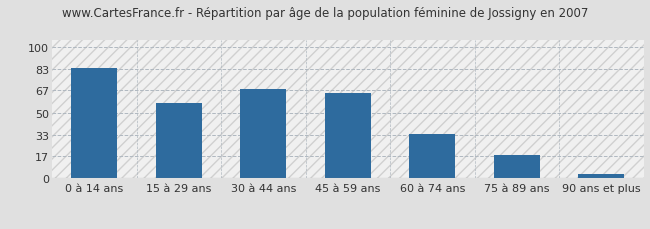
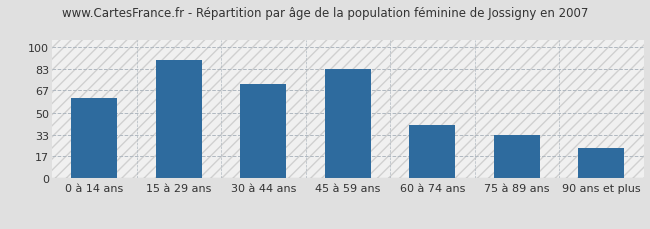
0 à 14 ans: 84 -> 61
15 à 29 ans: 57 -> 90
30 à 44 ans: 68 -> 72
45 à 59 ans: 65 -> 83
60 à 74 ans: 34 -> 41
75 à 89 ans: 18 -> 33
90 ans et plus: 3 -> 23
